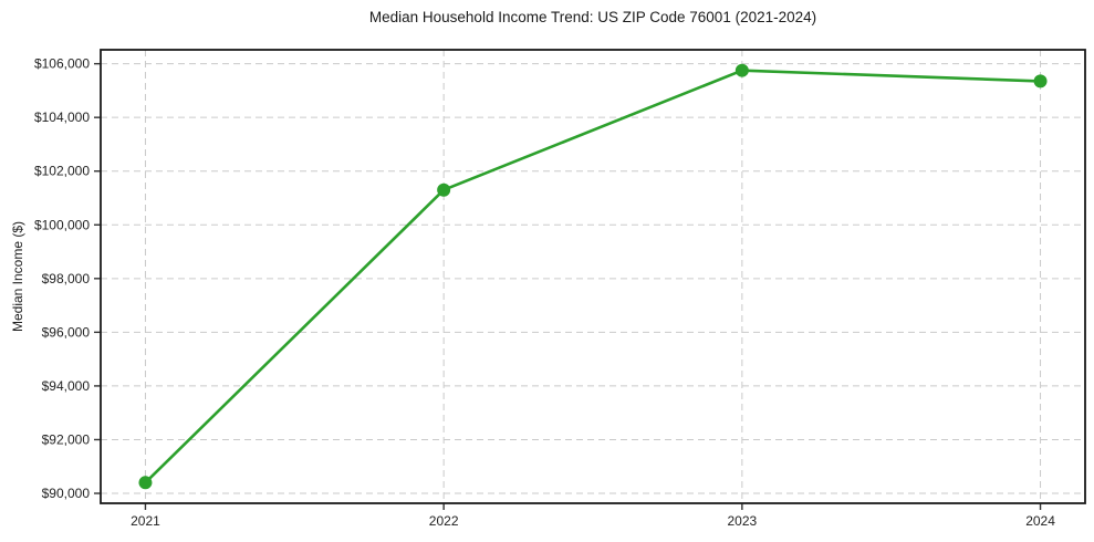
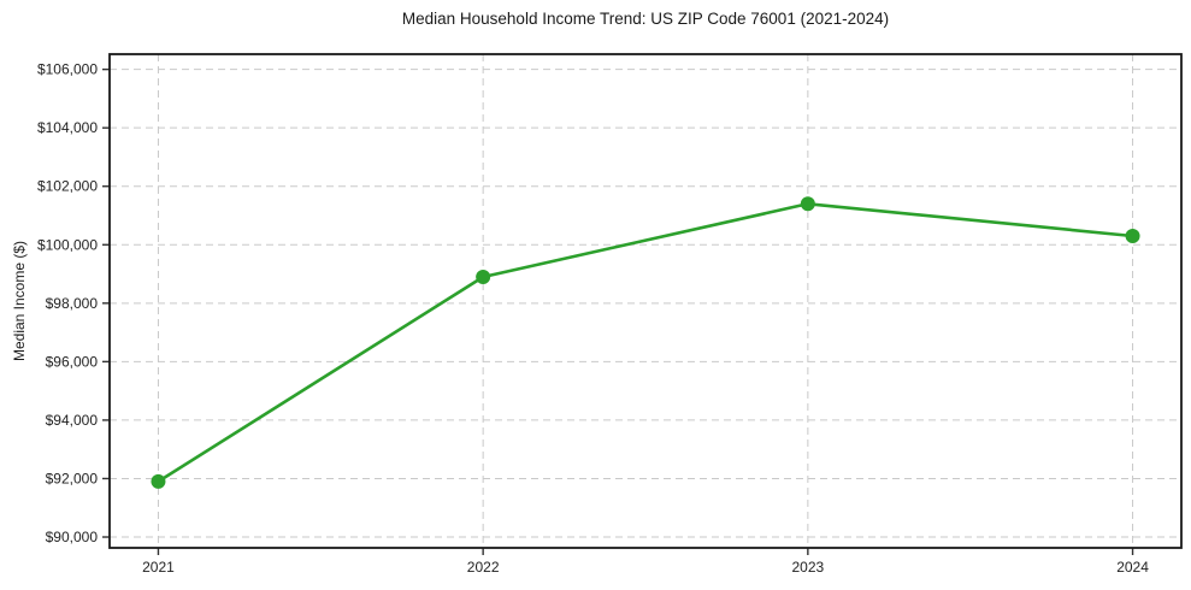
2021: $90400 -> $91900
2022: $101300 -> $98900
2023: $105800 -> $101400
2024: $105400 -> $100300
